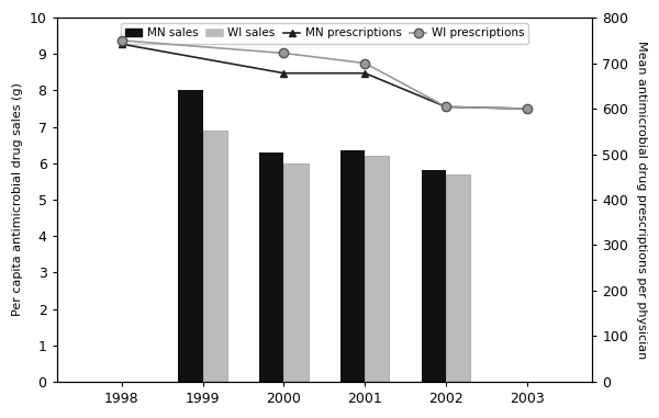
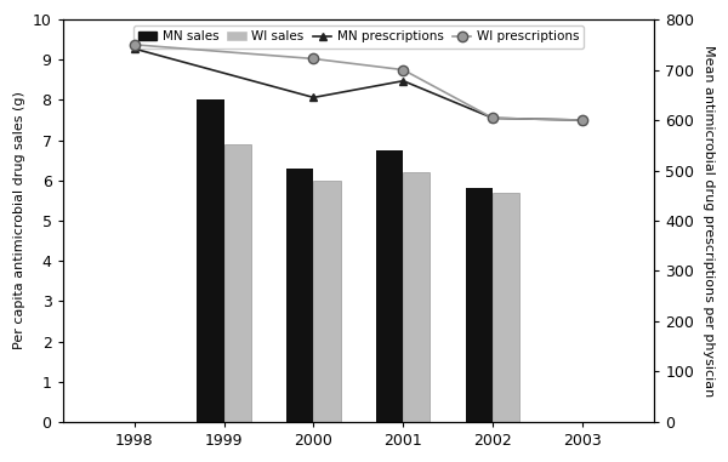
MN prescriptions/2000: 678 -> 645
MN sales/2001: 6.35 -> 6.75
